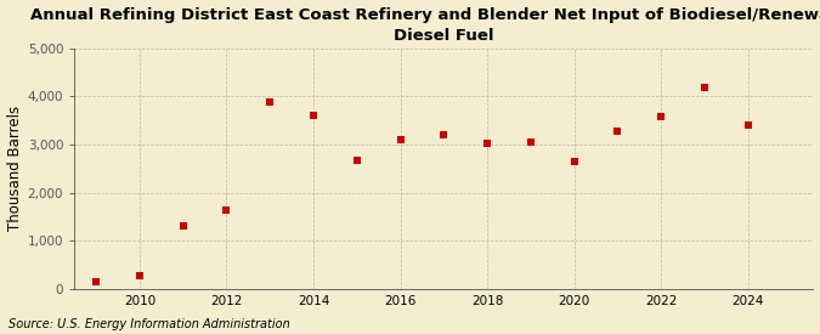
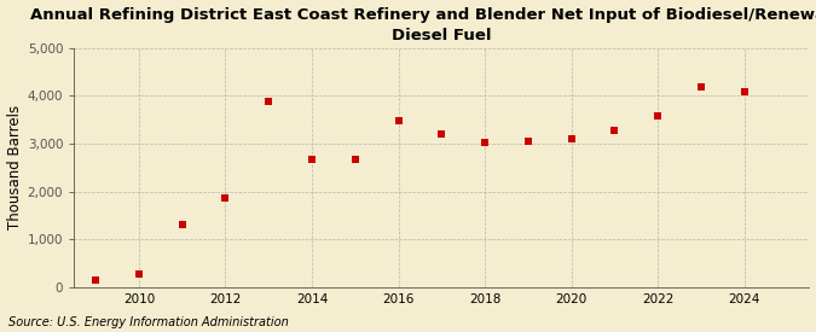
2012: 1,650 -> 1,870
2014: 3,600 -> 2,680
2016: 3,100 -> 3,480
2020: 2,650 -> 3,110
2024: 3,400 -> 4,070
